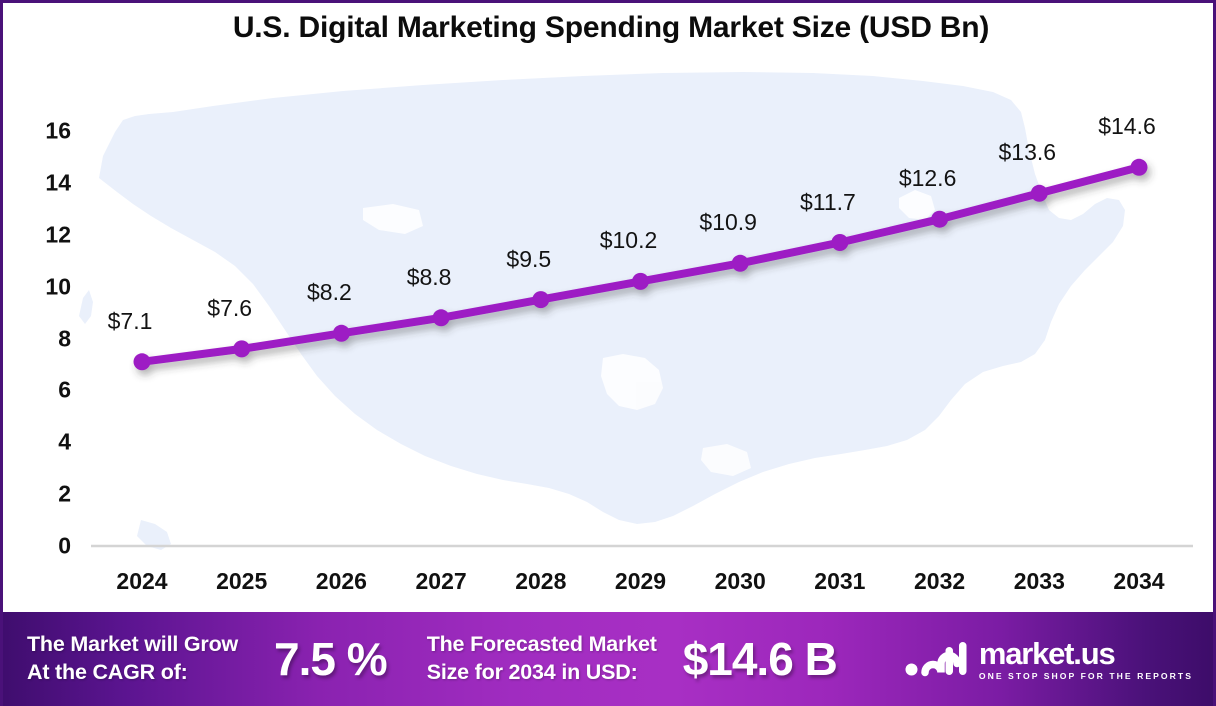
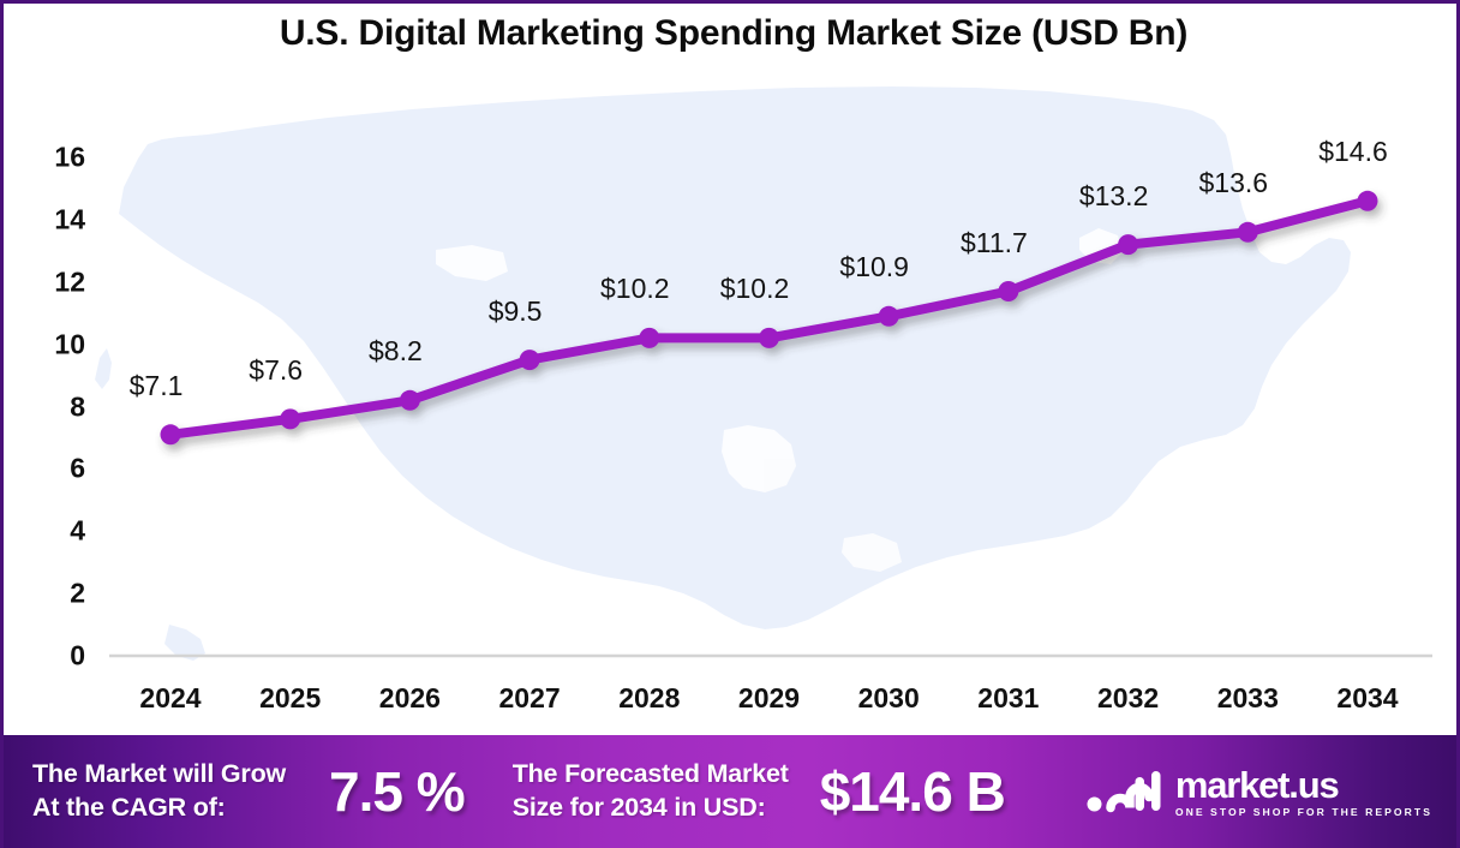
2027: $8.8 -> $9.5
2028: $9.5 -> $10.2
2032: $12.6 -> $13.2
